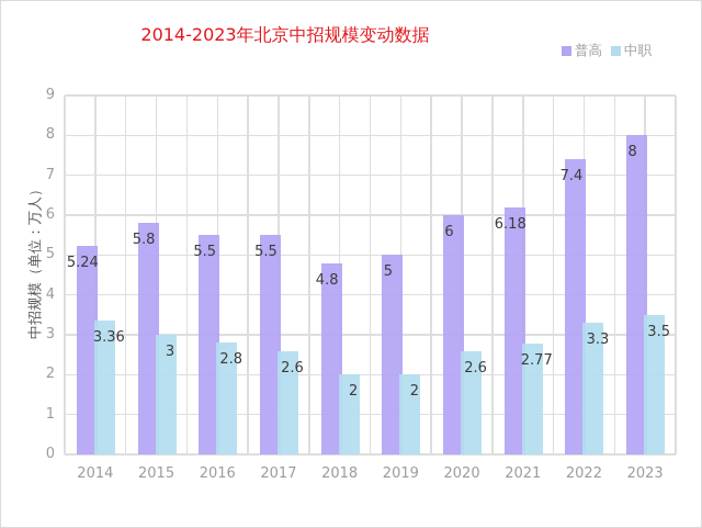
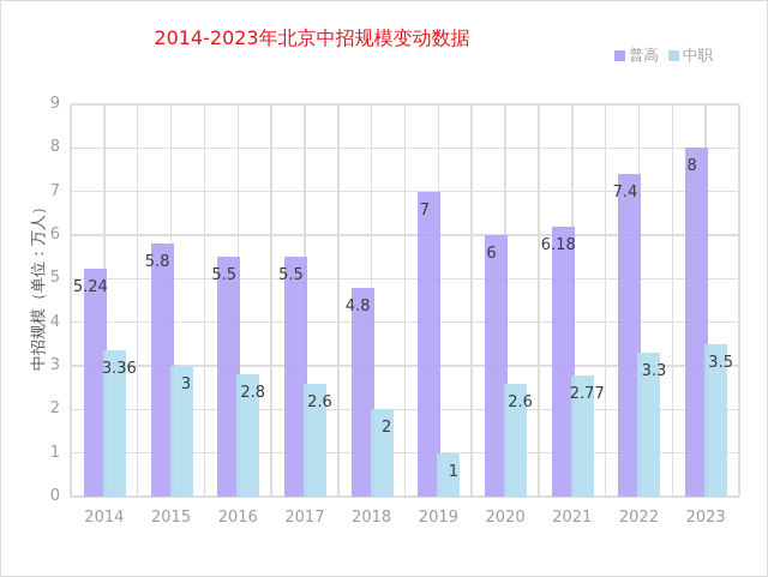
普高/2019: 5 -> 7
中职/2019: 2 -> 1
